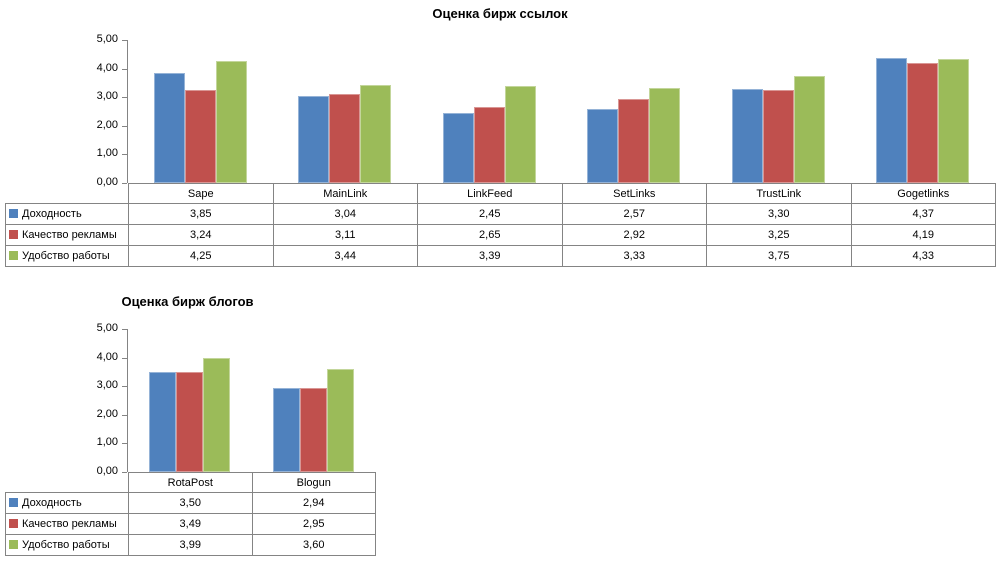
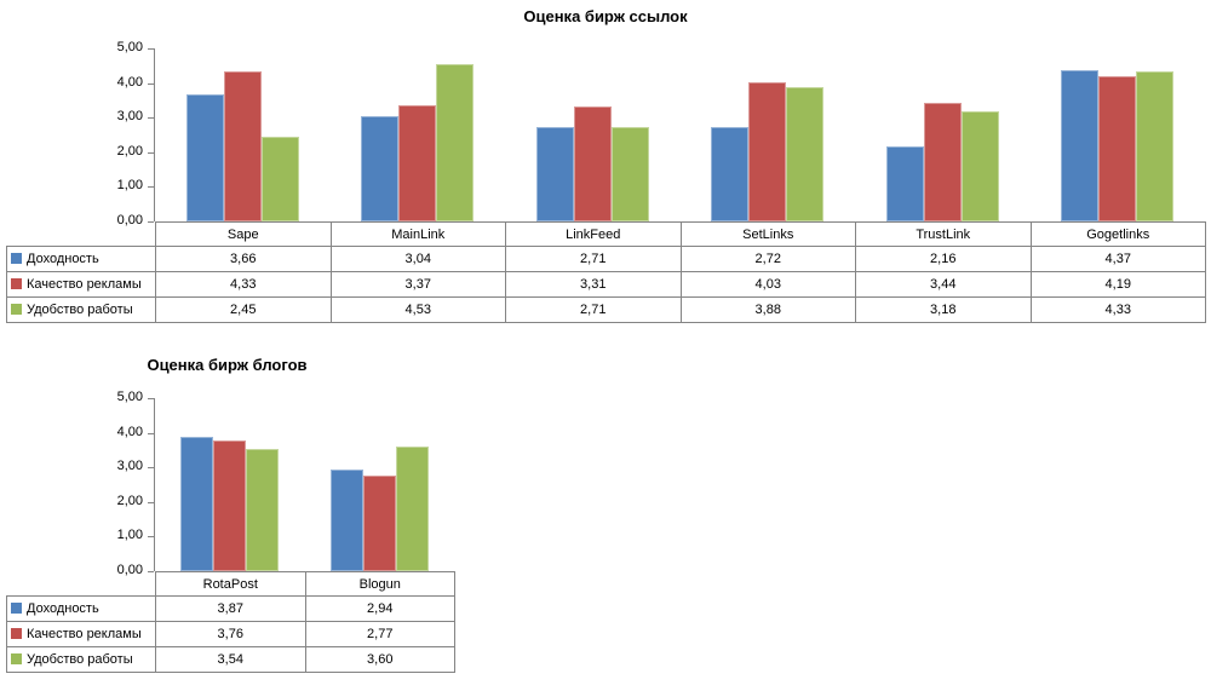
Оценка бирж ссылок/Доходность/Sape: 3,85 -> 3,66
Оценка бирж ссылок/Качество рекламы/Sape: 3,24 -> 4,33
Оценка бирж ссылок/Удобство работы/Sape: 4,25 -> 2,45
Оценка бирж ссылок/Качество рекламы/MainLink: 3,11 -> 3,37
Оценка бирж ссылок/Удобство работы/MainLink: 3,44 -> 4,53
Оценка бирж ссылок/Доходность/LinkFeed: 2,45 -> 2,71
Оценка бирж ссылок/Качество рекламы/LinkFeed: 2,65 -> 3,31
Оценка бирж ссылок/Удобство работы/LinkFeed: 3,39 -> 2,71
Оценка бирж ссылок/Доходность/SetLinks: 2,57 -> 2,72
Оценка бирж ссылок/Качество рекламы/SetLinks: 2,92 -> 4,03
Оценка бирж ссылок/Удобство работы/SetLinks: 3,33 -> 3,88
Оценка бирж ссылок/Доходность/TrustLink: 3,30 -> 2,16
Оценка бирж ссылок/Качество рекламы/TrustLink: 3,25 -> 3,44
Оценка бирж ссылок/Удобство работы/TrustLink: 3,75 -> 3,18
Оценка бирж блогов/Доходность/RotaPost: 3,50 -> 3,87
Оценка бирж блогов/Качество рекламы/RotaPost: 3,49 -> 3,76
Оценка бирж блогов/Удобство работы/RotaPost: 3,99 -> 3,54
Оценка бирж блогов/Качество рекламы/Blogun: 2,95 -> 2,77
